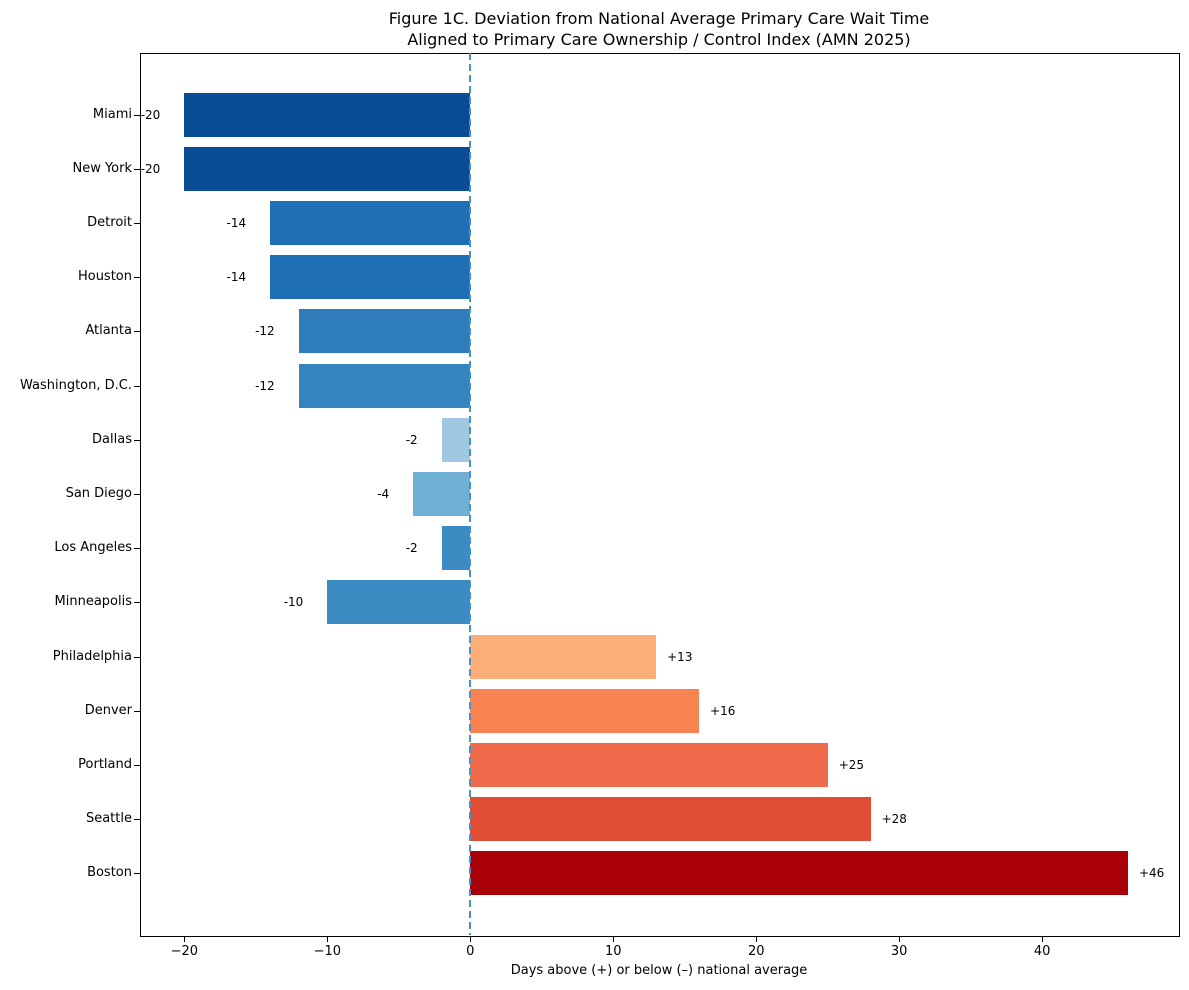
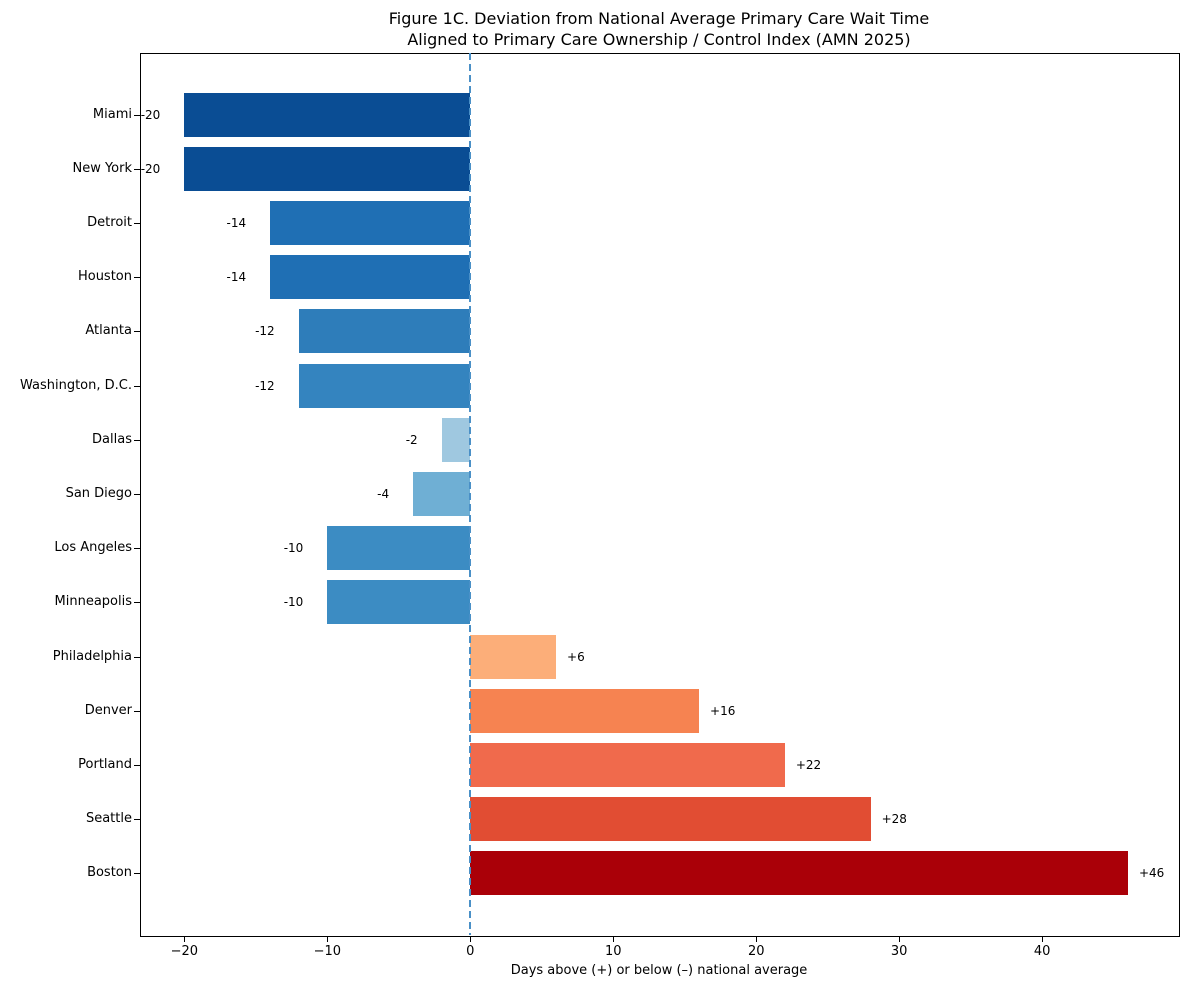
Los Angeles: -2 -> -10
Philadelphia: +13 -> +6
Portland: +25 -> +22
